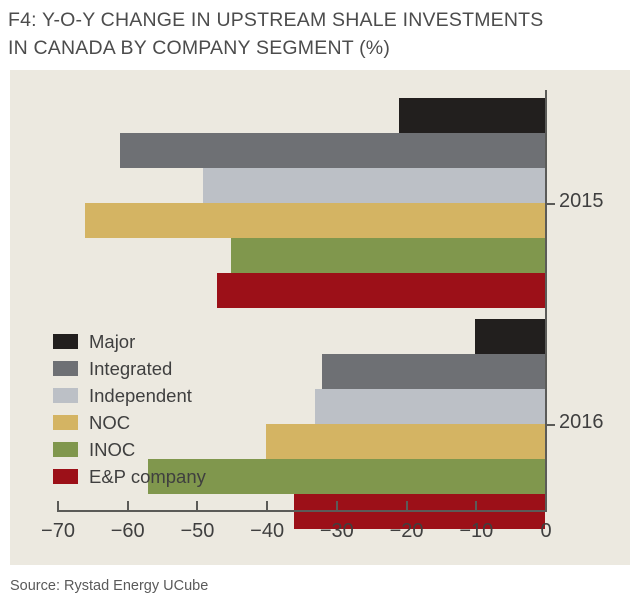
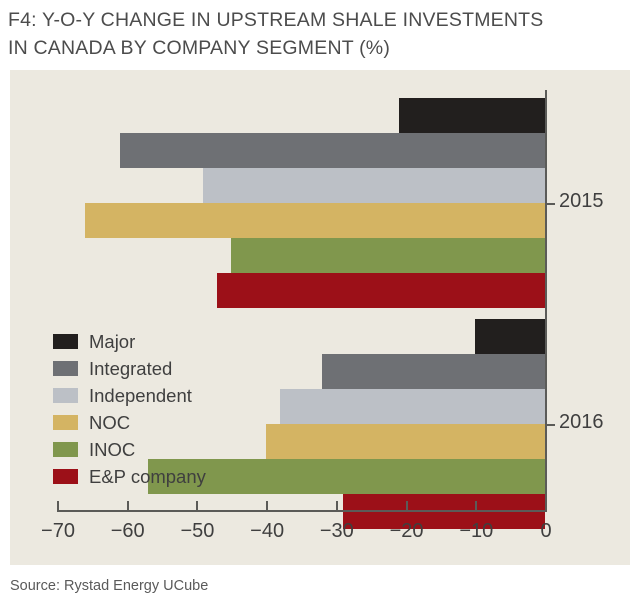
Independent/2016: -33 -> -38
E&P company/2016: -36 -> -29
